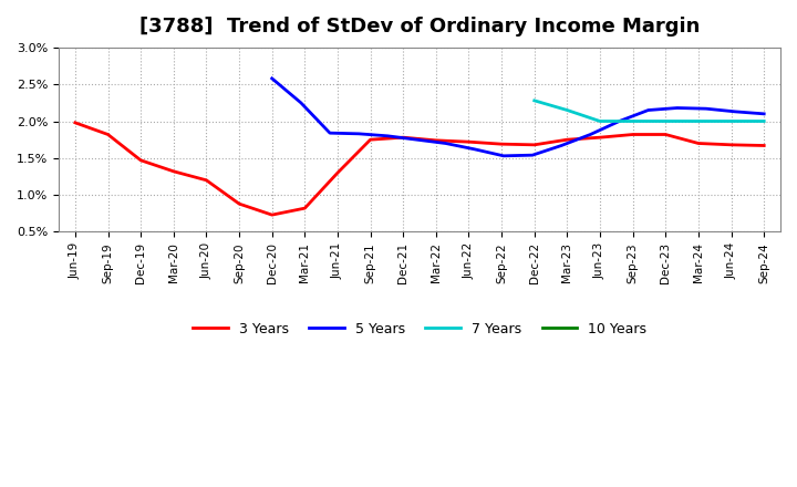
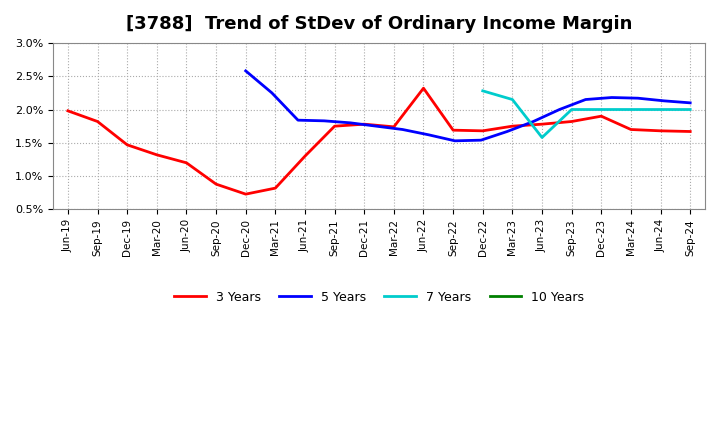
3 Years/Jun-22: 1.72% -> 2.32%
7 Years/Jun-23: 2.00% -> 1.58%
3 Years/Dec-23: 1.82% -> 1.90%
